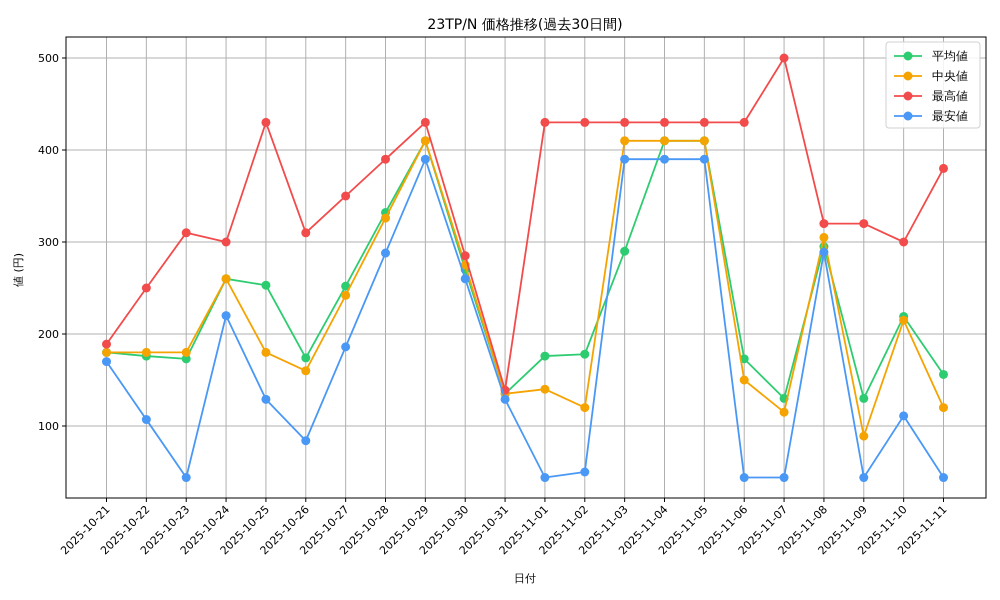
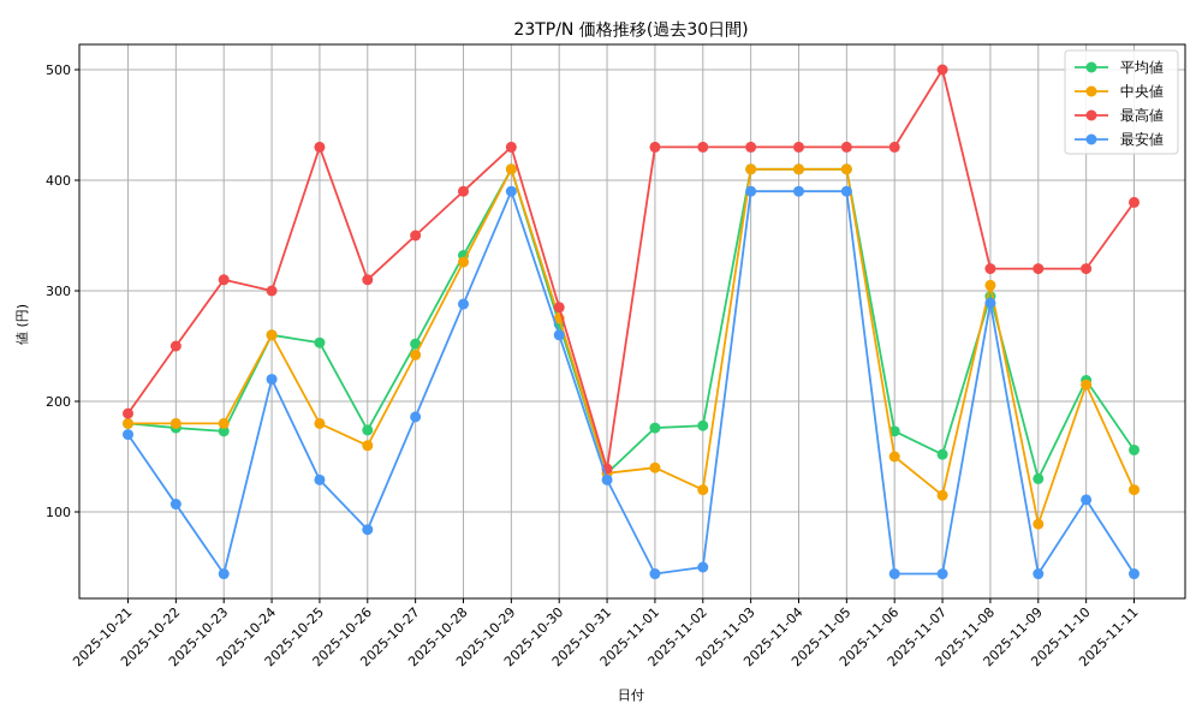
平均値/2025-11-03: 290 -> 410
平均値/2025-11-07: 130 -> 150
最高値/2025-11-10: 300 -> 320
